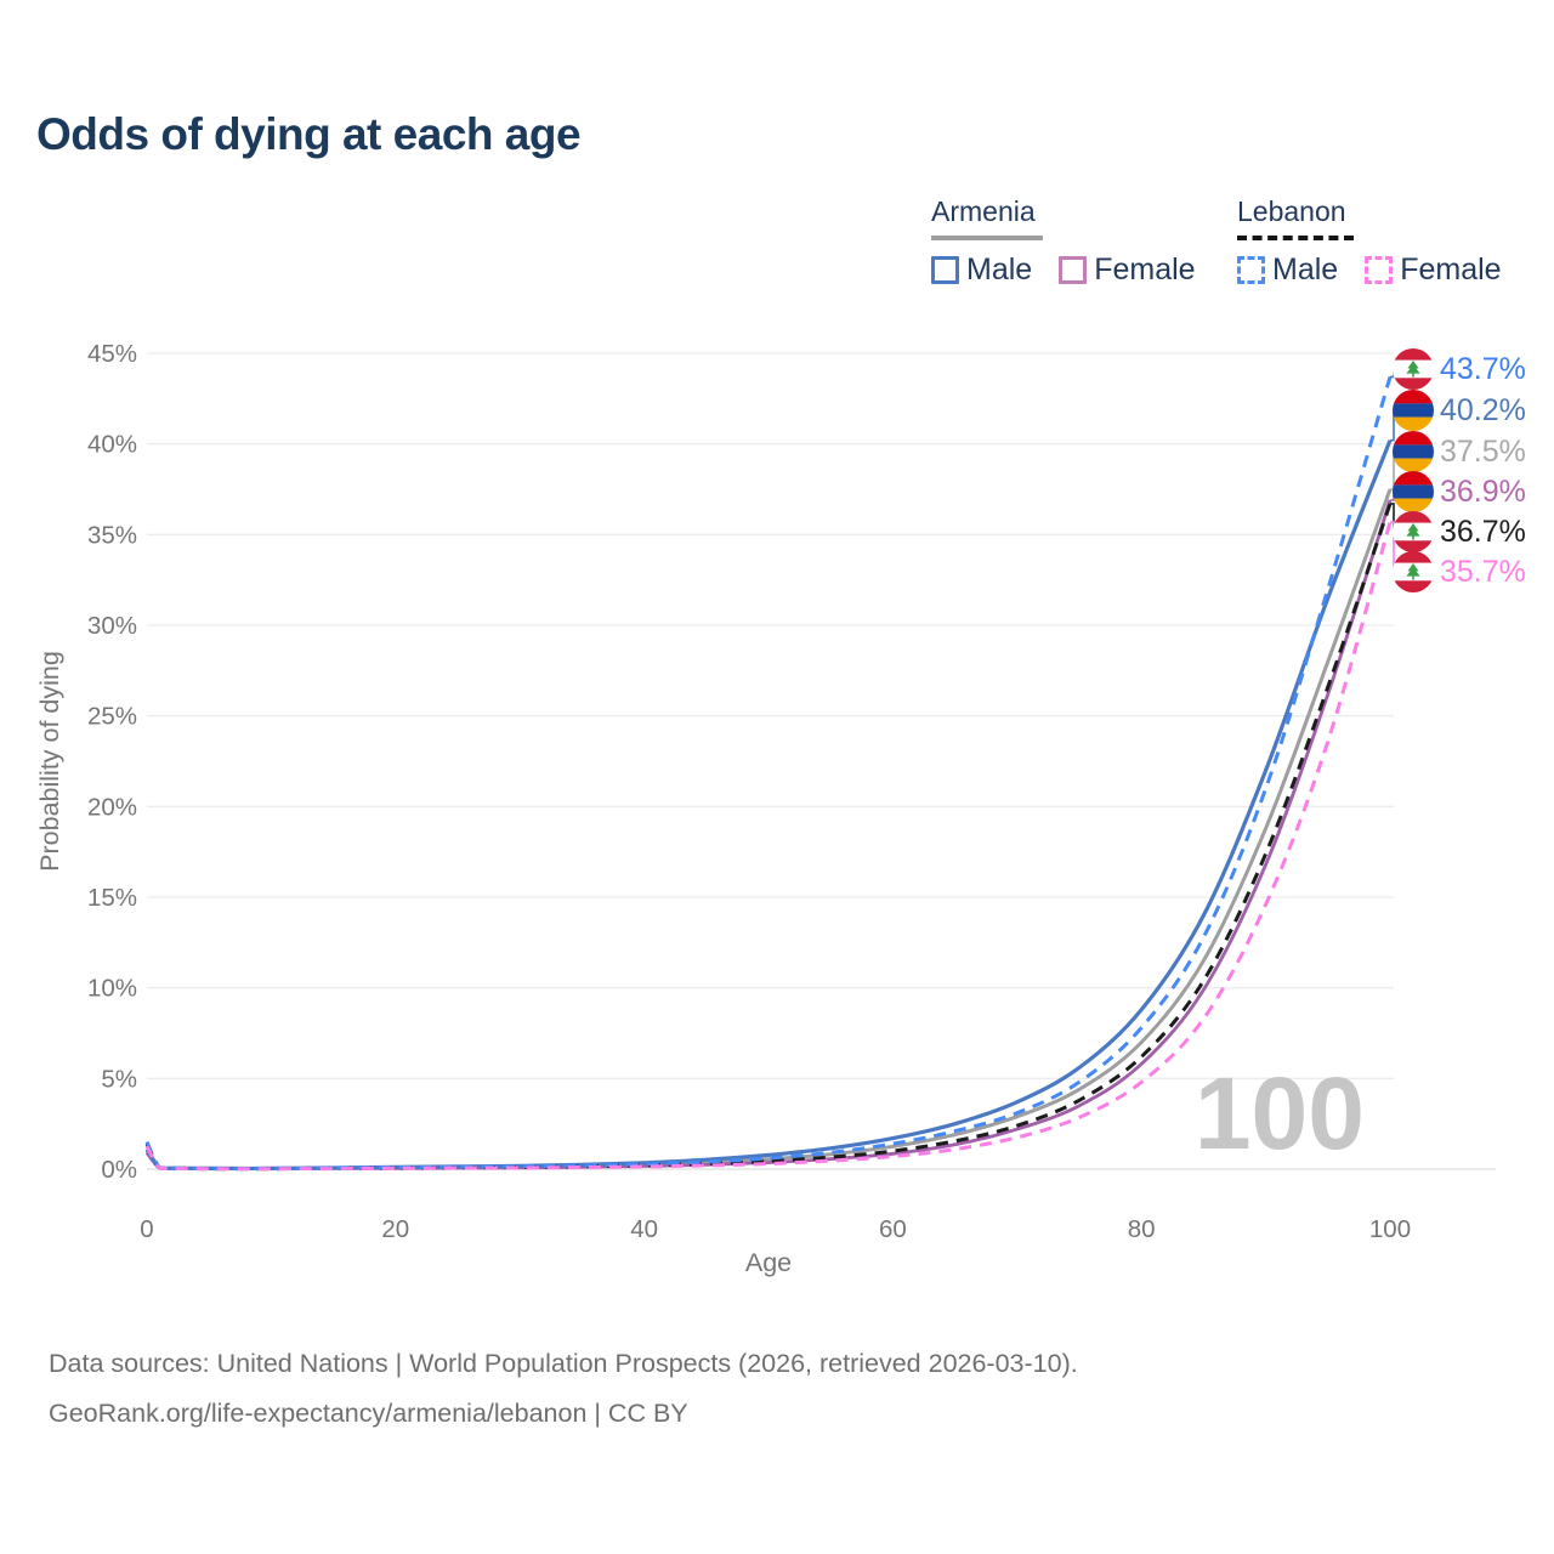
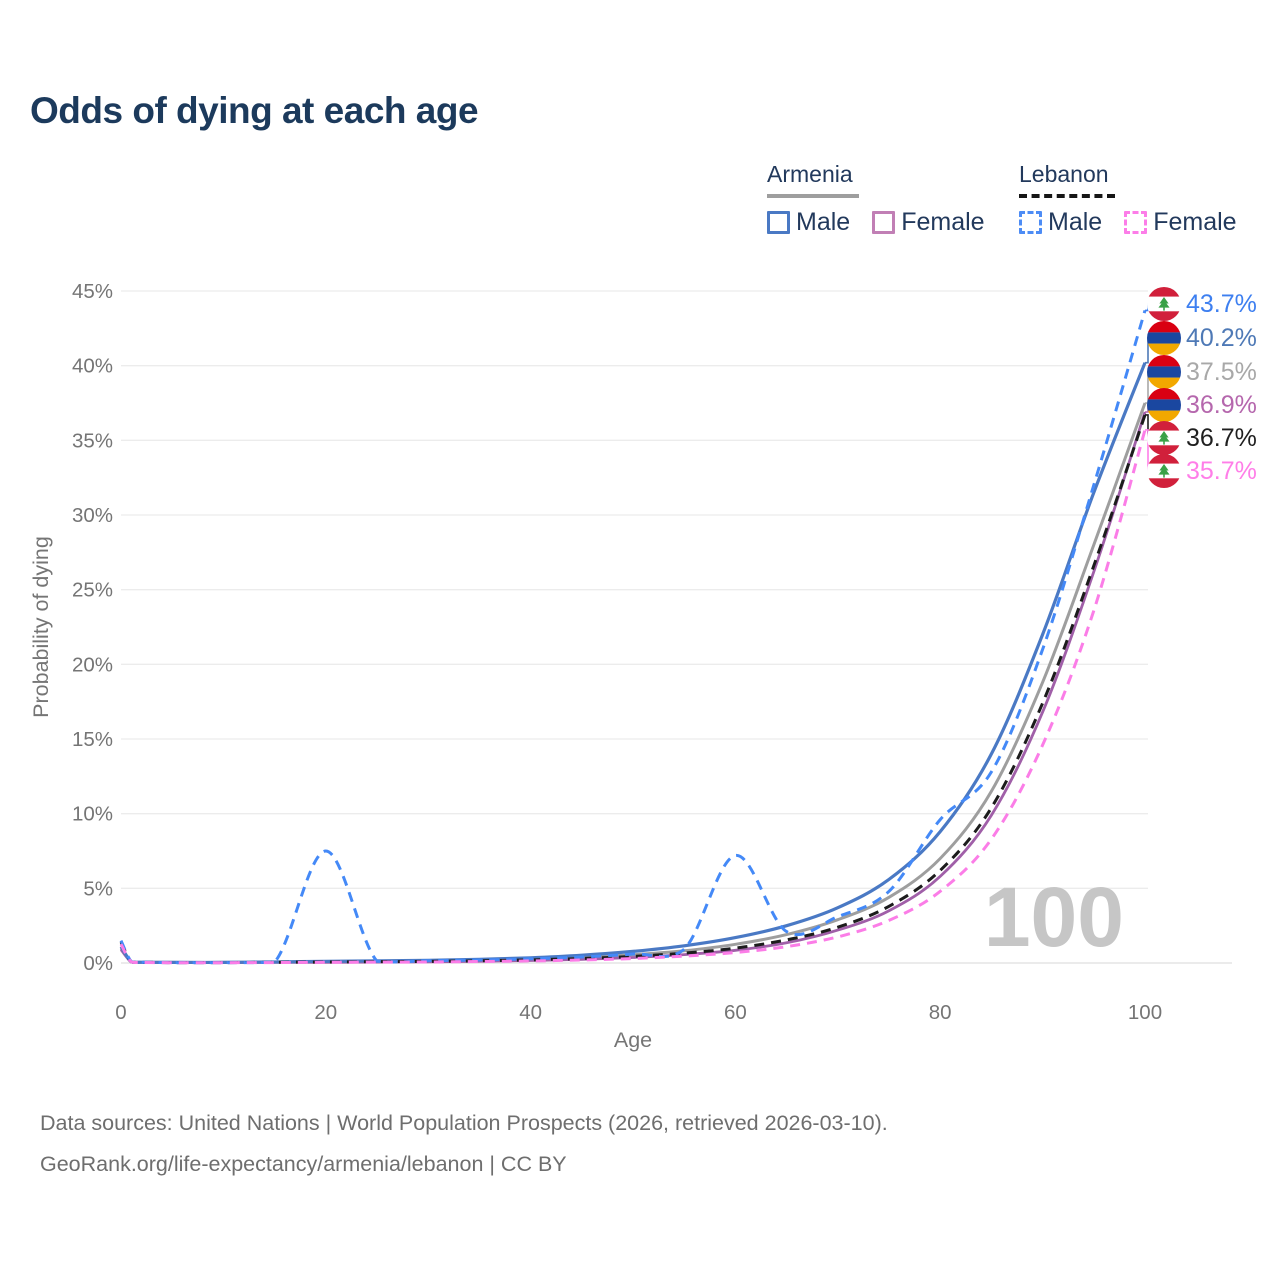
Lebanon Male/20: 0.1% -> 7.5%
Lebanon Male/60: 1.4% -> 7.2%
Lebanon Male/80: 7.8% -> 9.6%
